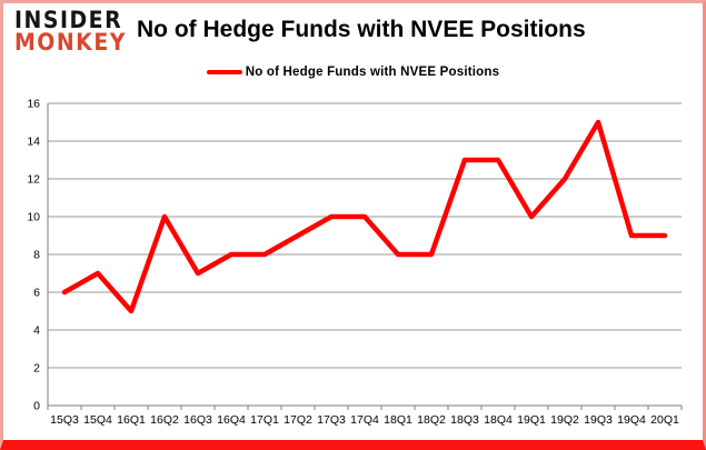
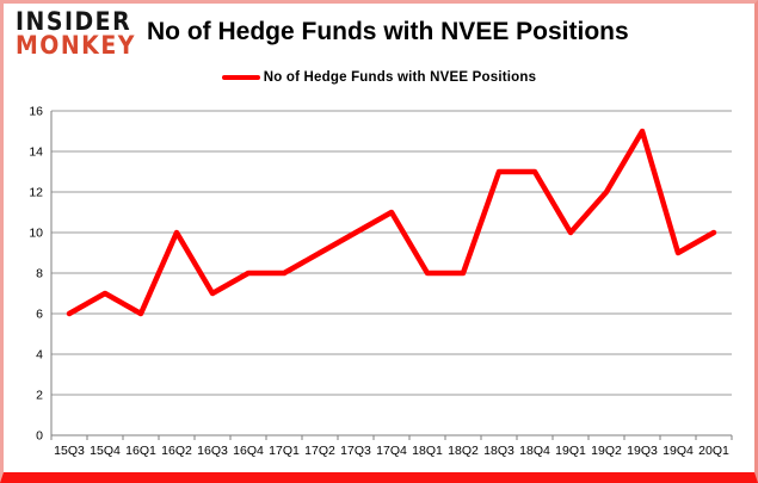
16Q1: 5 -> 6
17Q4: 10 -> 11
20Q1: 9 -> 10
